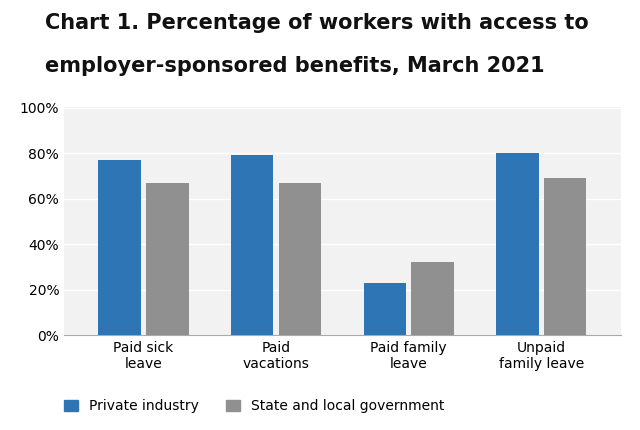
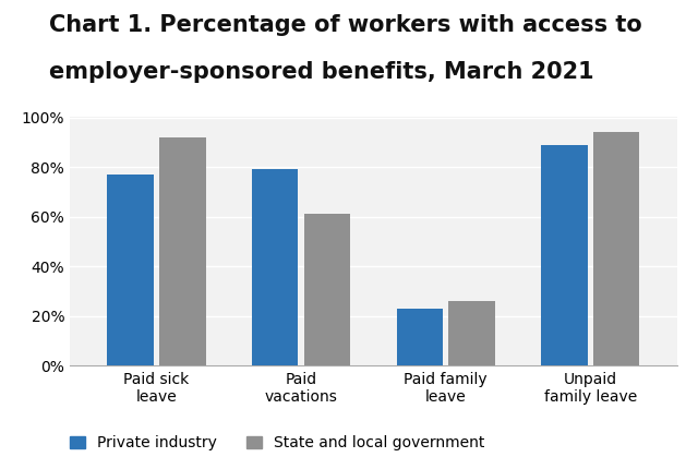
State and local government/Paid sick leave: 67% -> 92%
State and local government/Paid vacations: 67% -> 61%
State and local government/Paid family leave: 32% -> 26%
Private industry/Unpaid family leave: 80% -> 89%
State and local government/Unpaid family leave: 69% -> 94%
